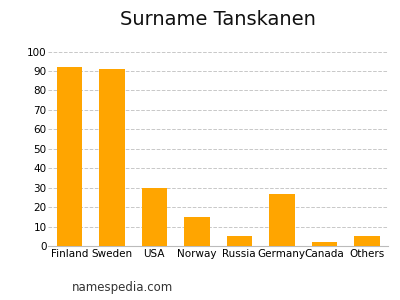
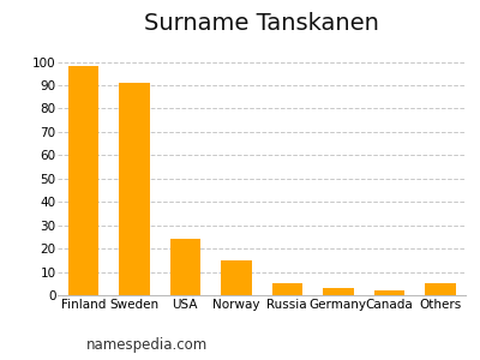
Finland: 92 -> 98
USA: 30 -> 24
Germany: 27 -> 3
